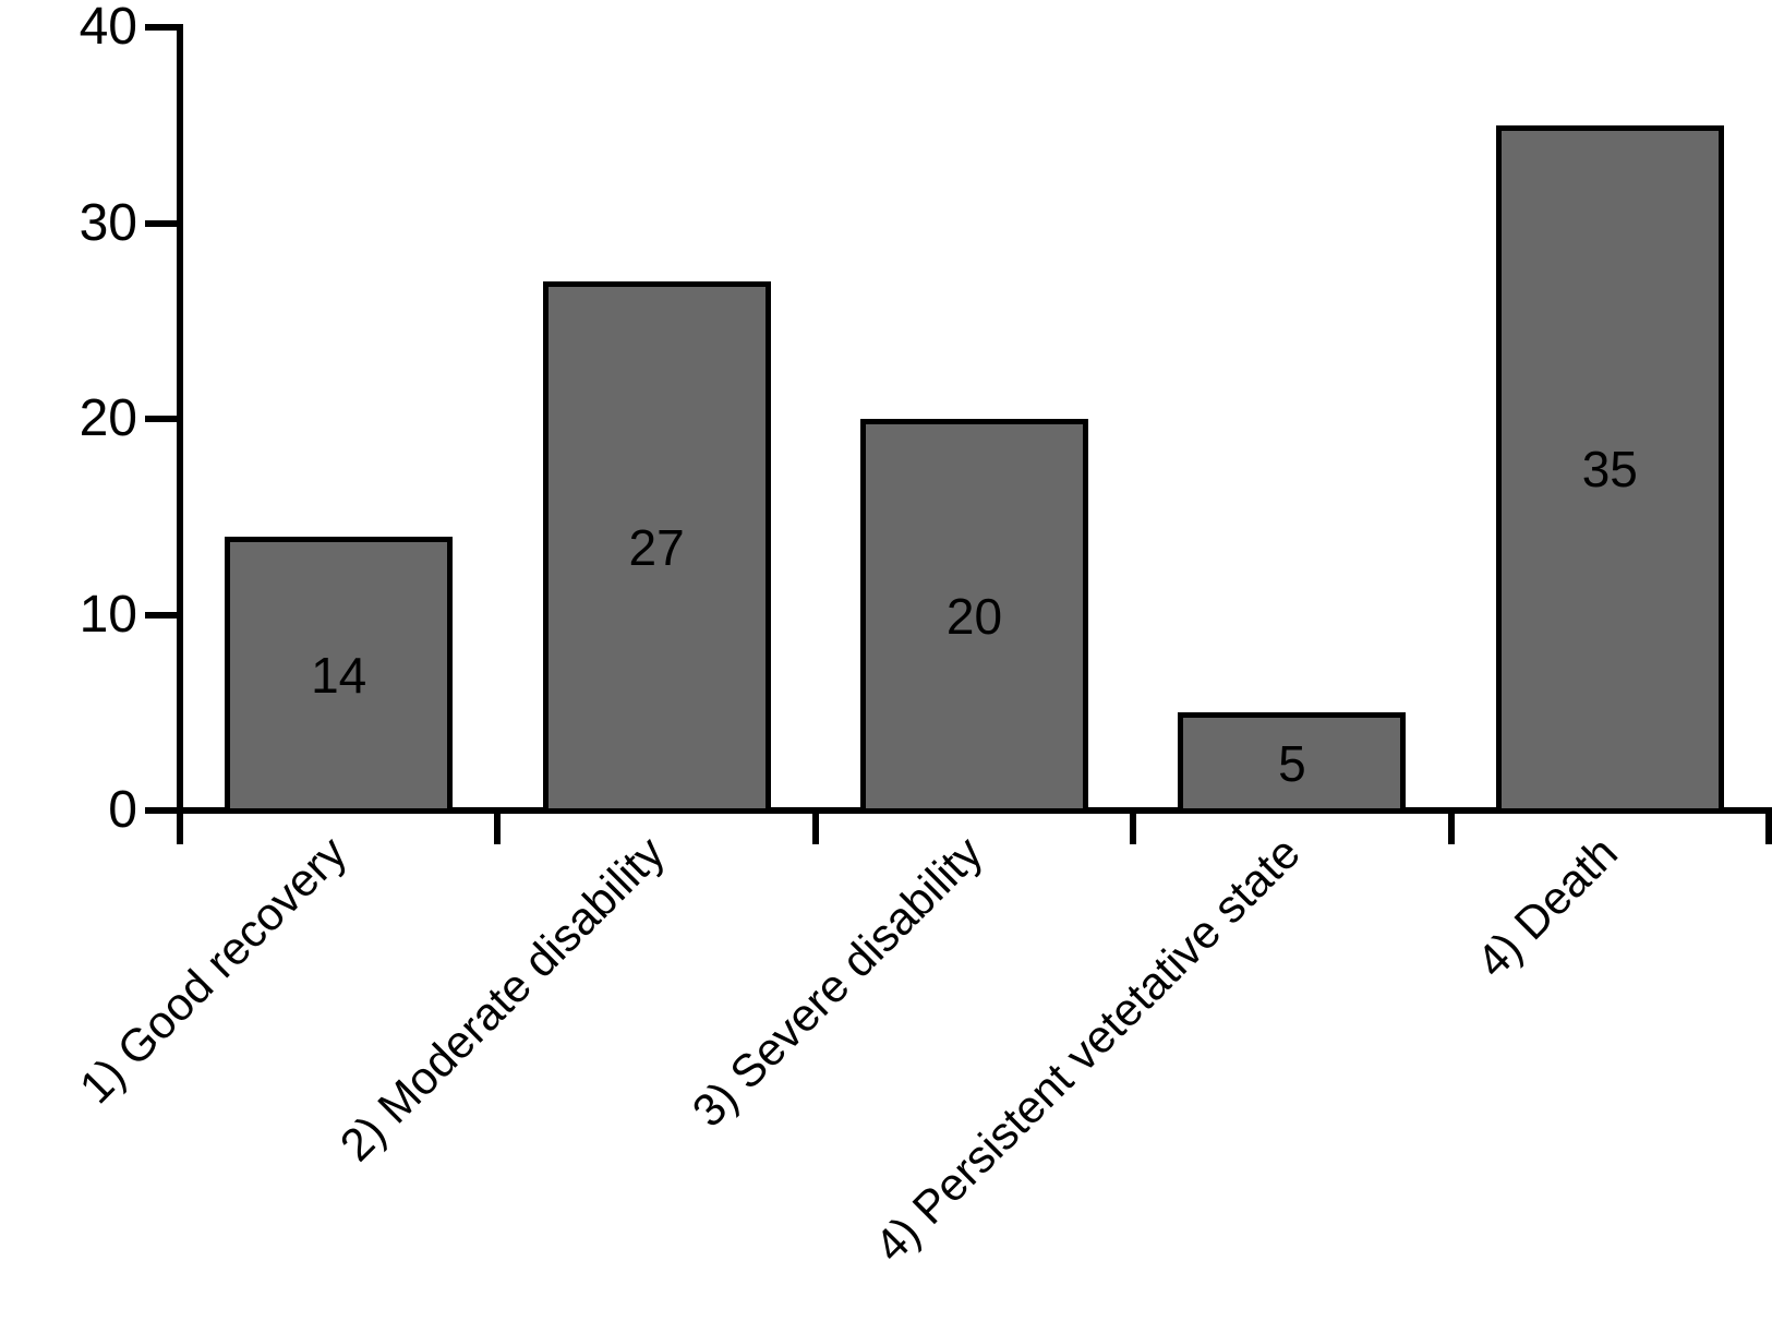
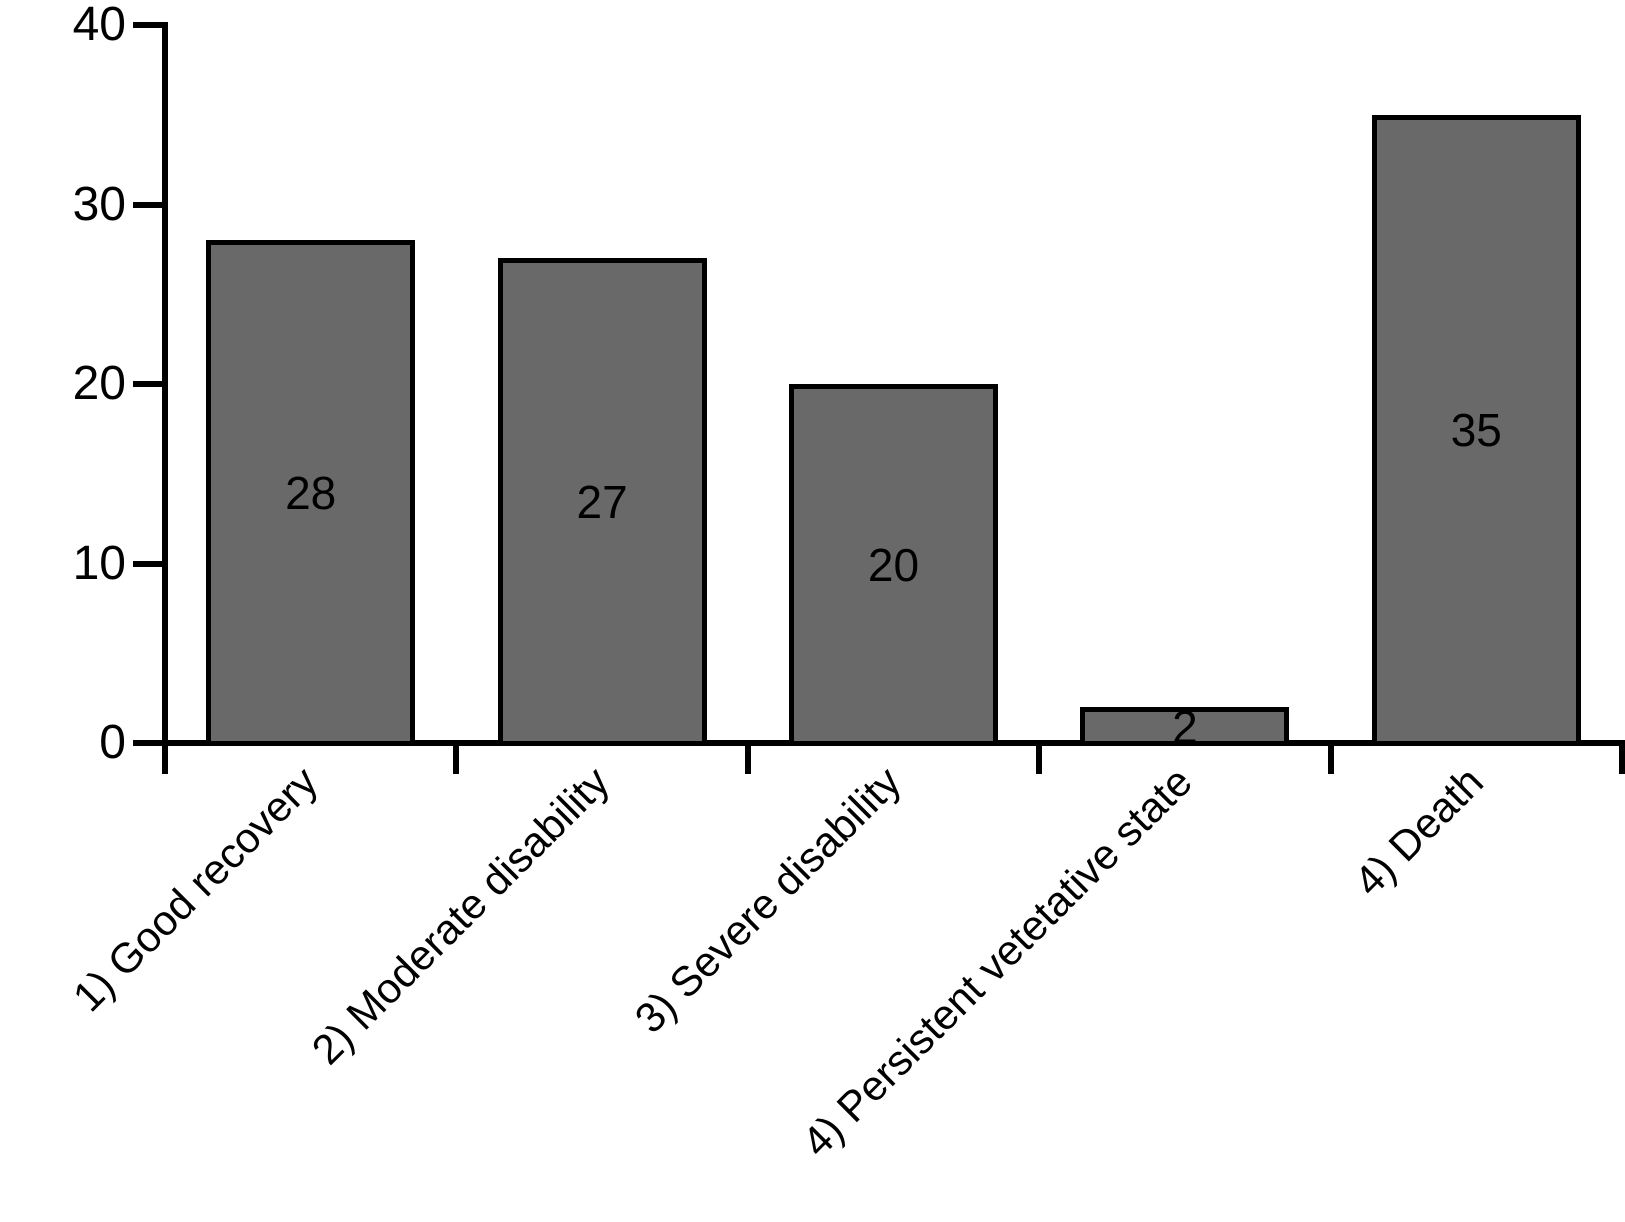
1) Good recovery: 14 -> 28
4) Persistent vetetative state: 5 -> 2
